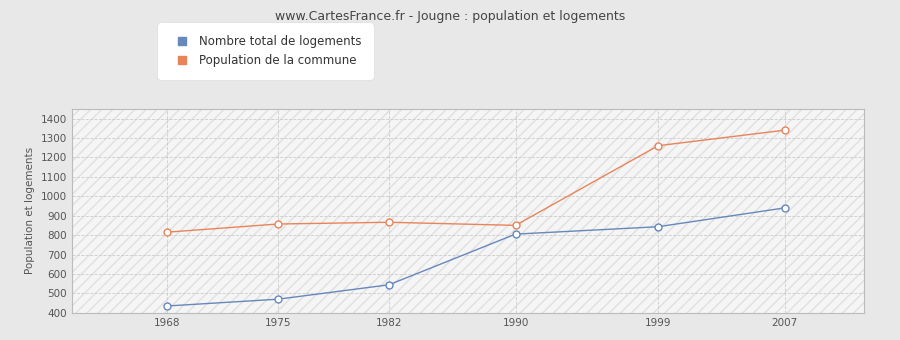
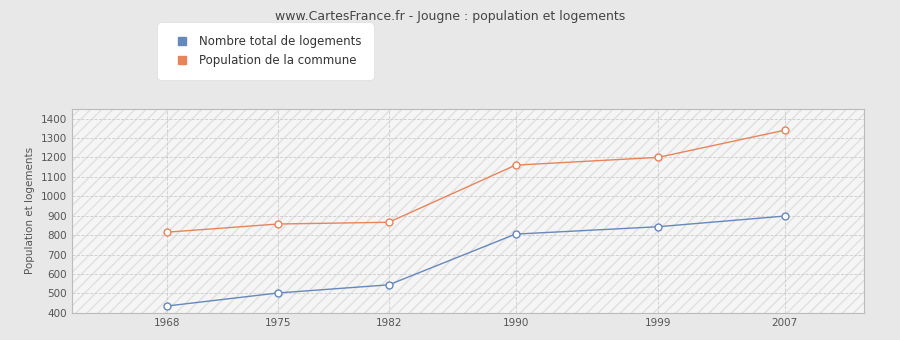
Nombre total de logements/1975: 470 -> 500
Population de la commune/1990: 850 -> 1160
Population de la commune/1999: 1260 -> 1200
Nombre total de logements/2007: 940 -> 900
